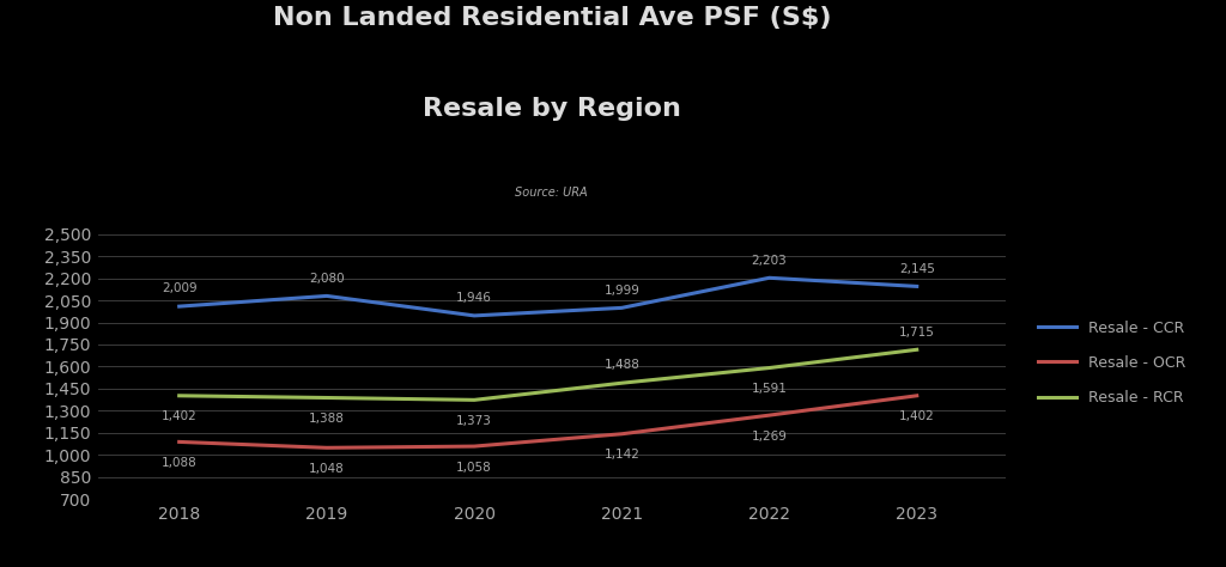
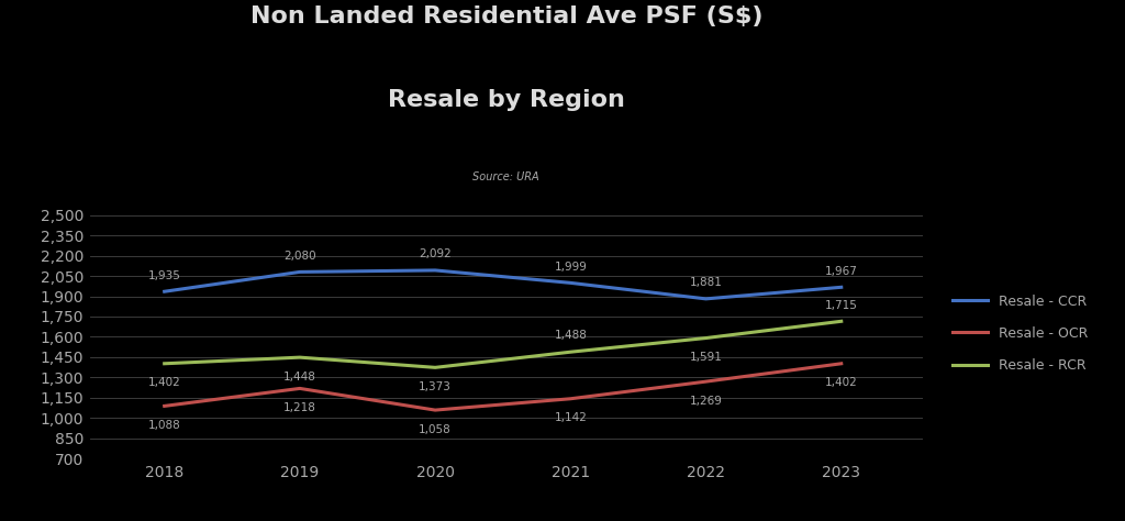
Resale - CCR/2018: 2,009 -> 1,935
Resale - OCR/2019: 1,048 -> 1,218
Resale - RCR/2019: 1,388 -> 1,448
Resale - CCR/2020: 1,946 -> 2,092
Resale - CCR/2022: 2,203 -> 1,881
Resale - CCR/2023: 2,145 -> 1,967
